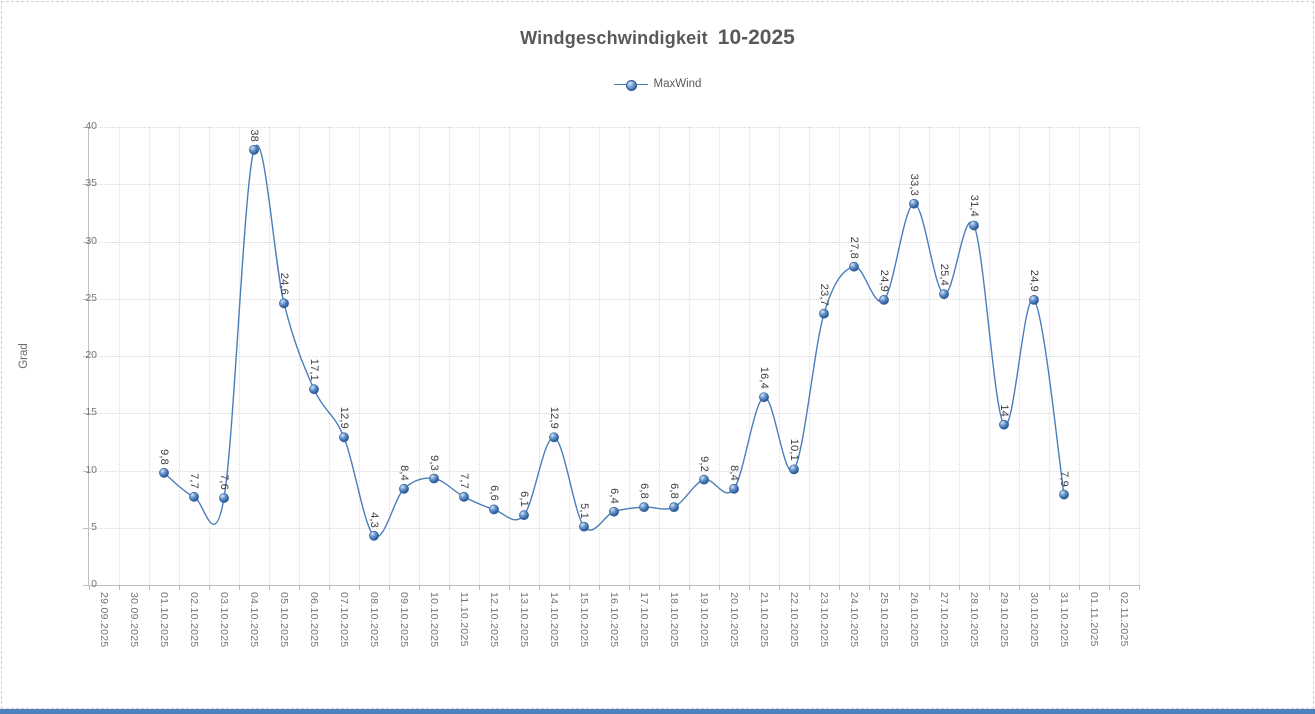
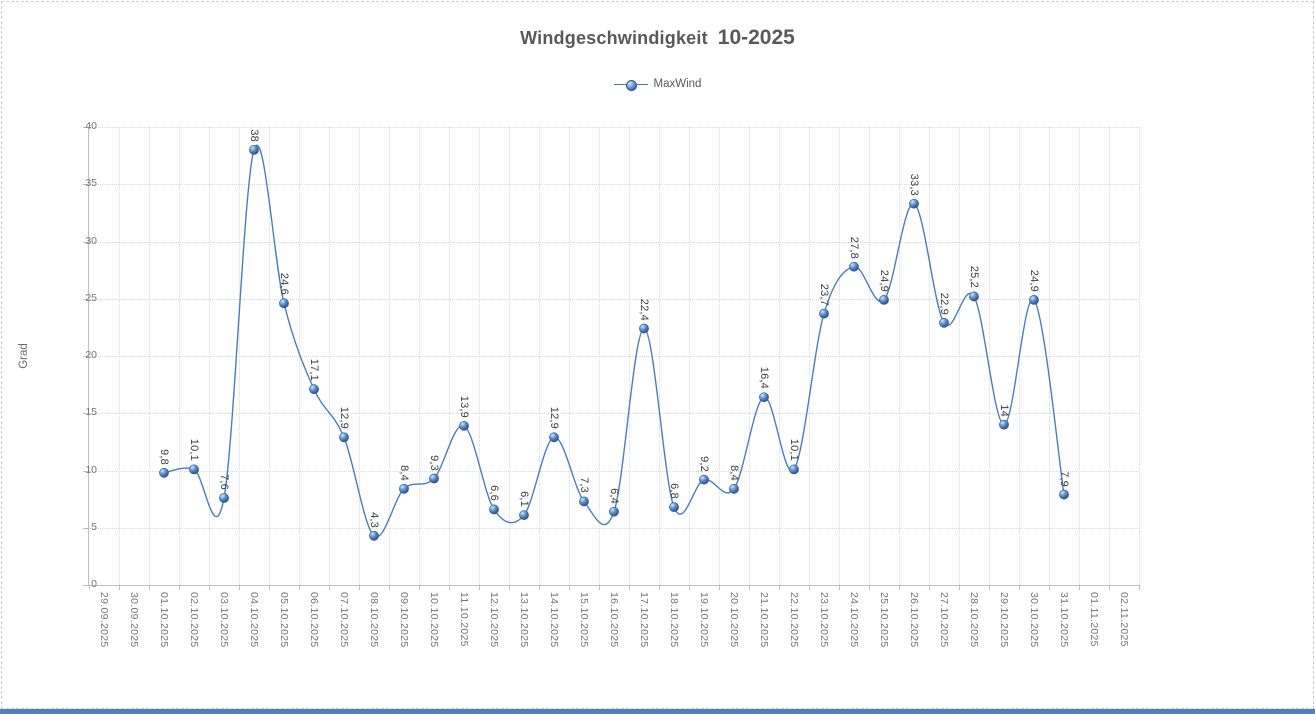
02.10.2025: 7,7 -> 10,1
11.10.2025: 7,7 -> 13,9
15.10.2025: 5,1 -> 7,3
17.10.2025: 6,8 -> 22,4
27.10.2025: 25,4 -> 22,9
28.10.2025: 31,4 -> 25,2
